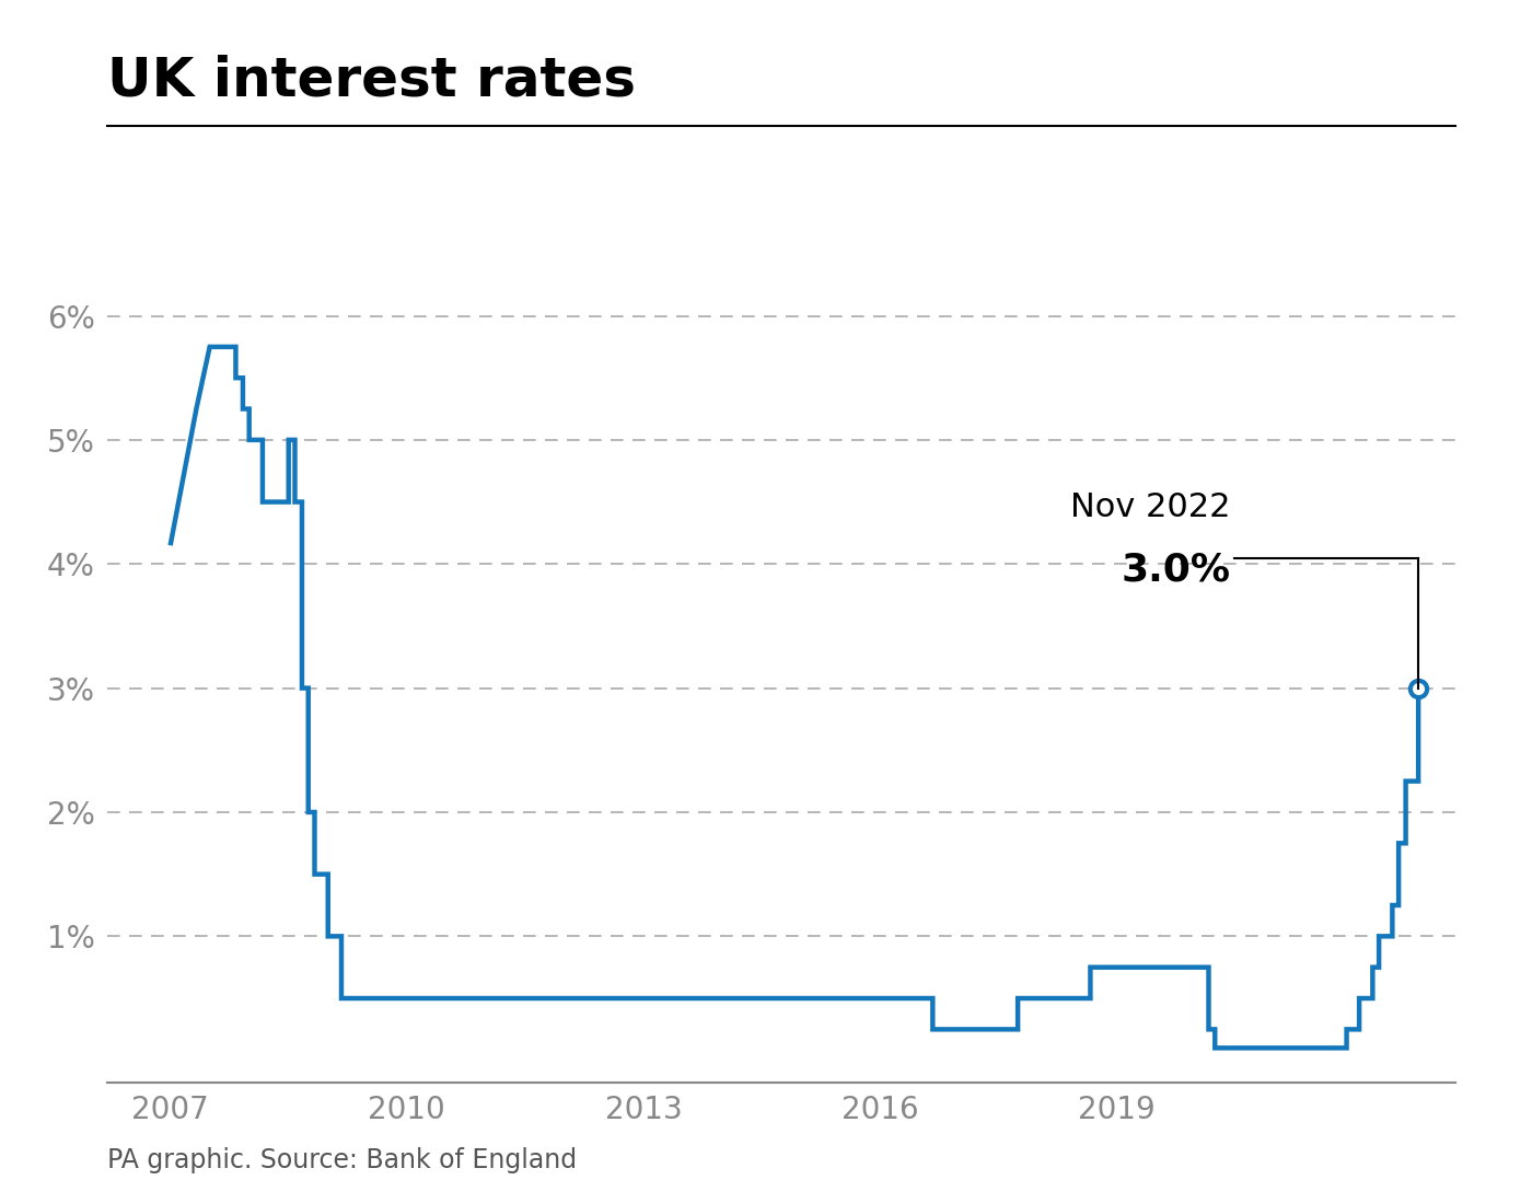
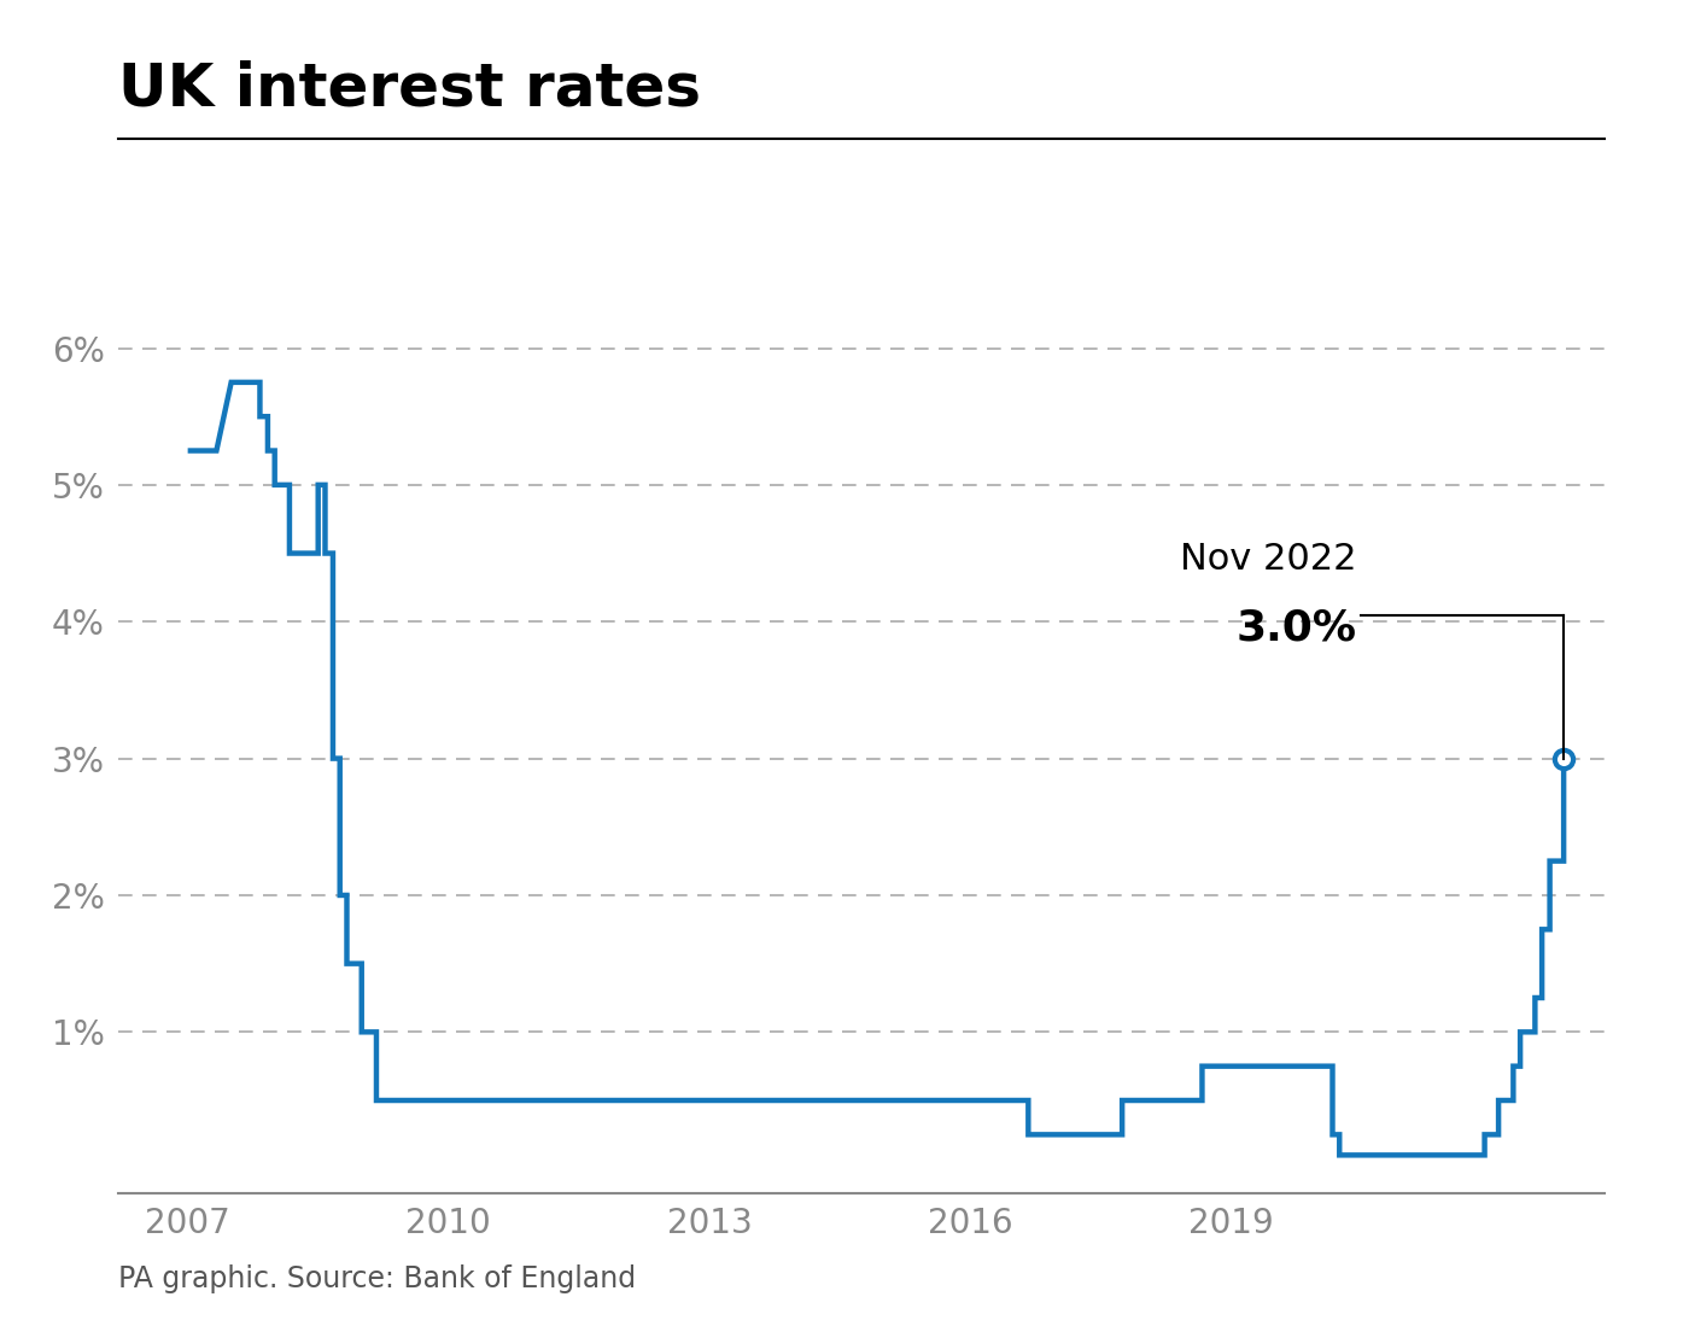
2007: 4.15% -> 5.25%
